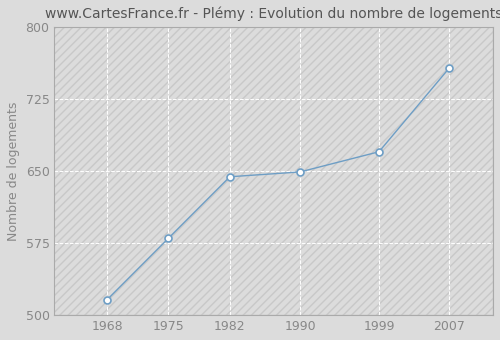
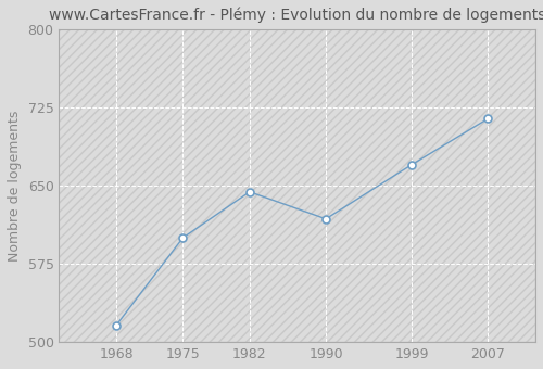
1975: 580 -> 600
1990: 649 -> 618
2007: 757 -> 714
